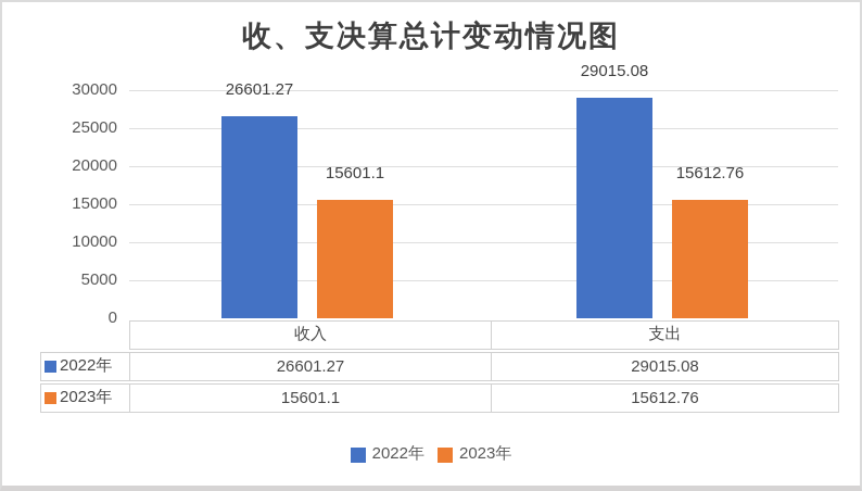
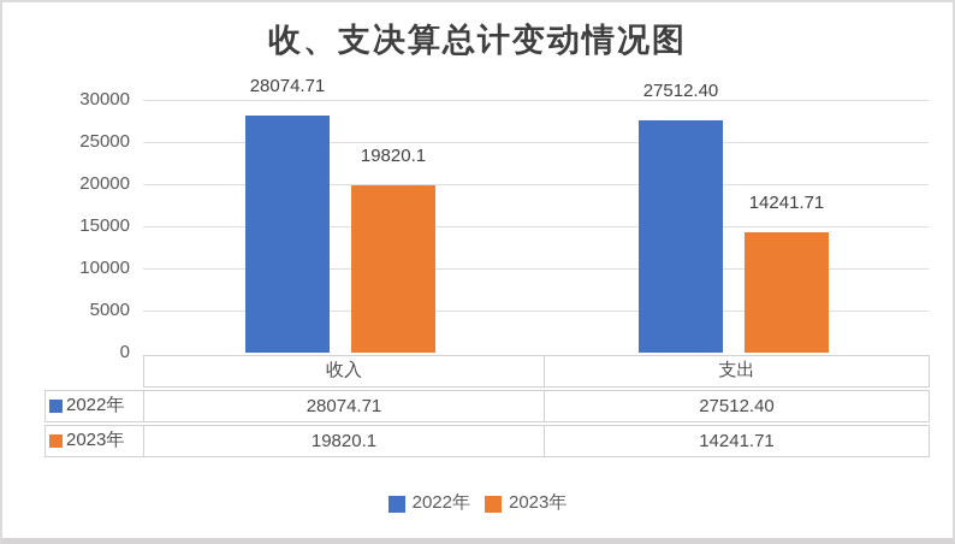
2022年/收入: 26601.27 -> 28074.71
2023年/收入: 15601.1 -> 19820.1
2022年/支出: 29015.08 -> 27512.40
2023年/支出: 15612.76 -> 14241.71
